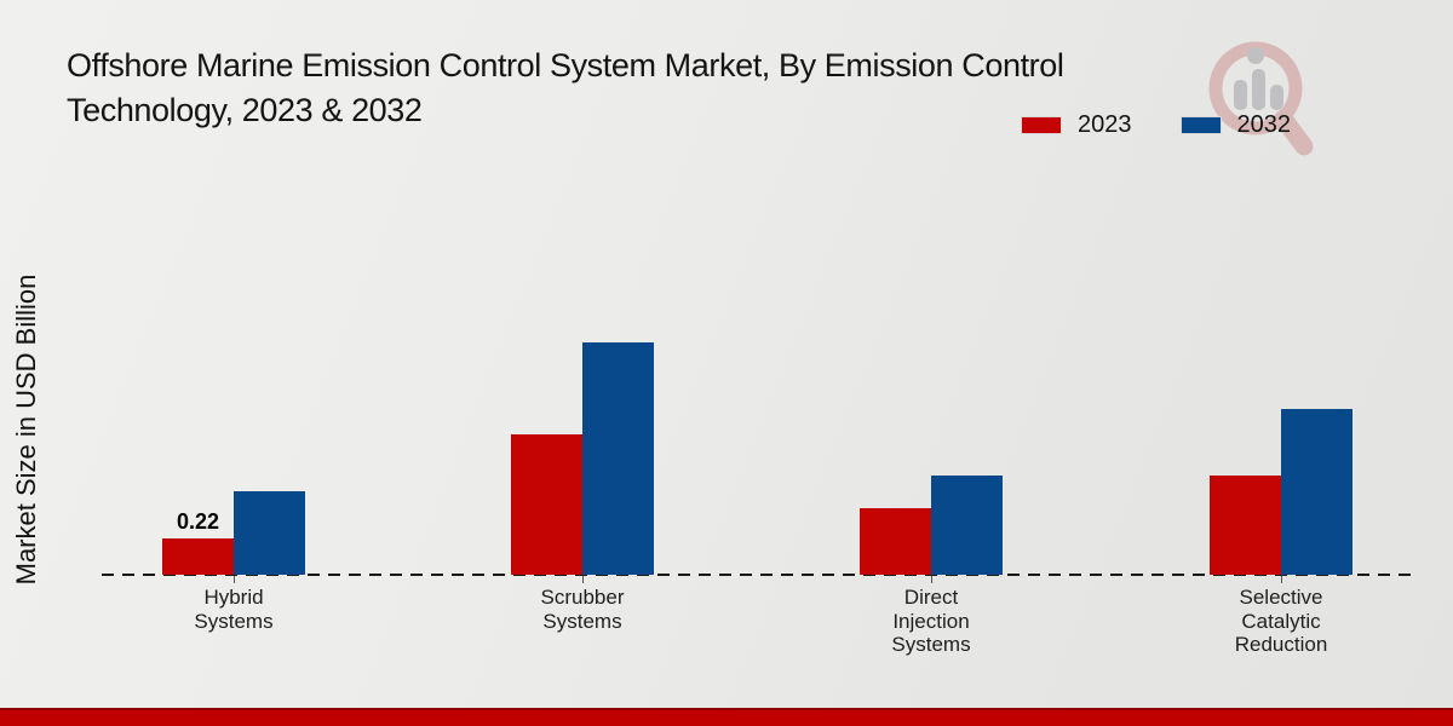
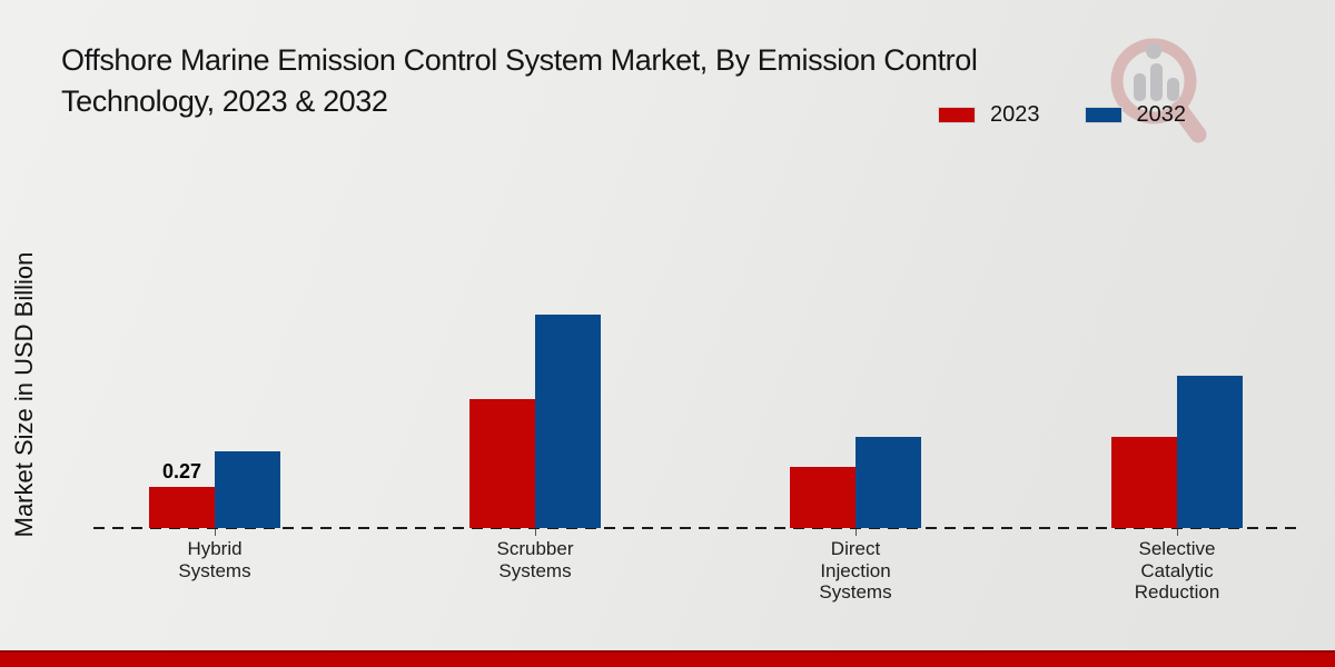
2023/Hybrid Systems: 0.22 -> 0.27
